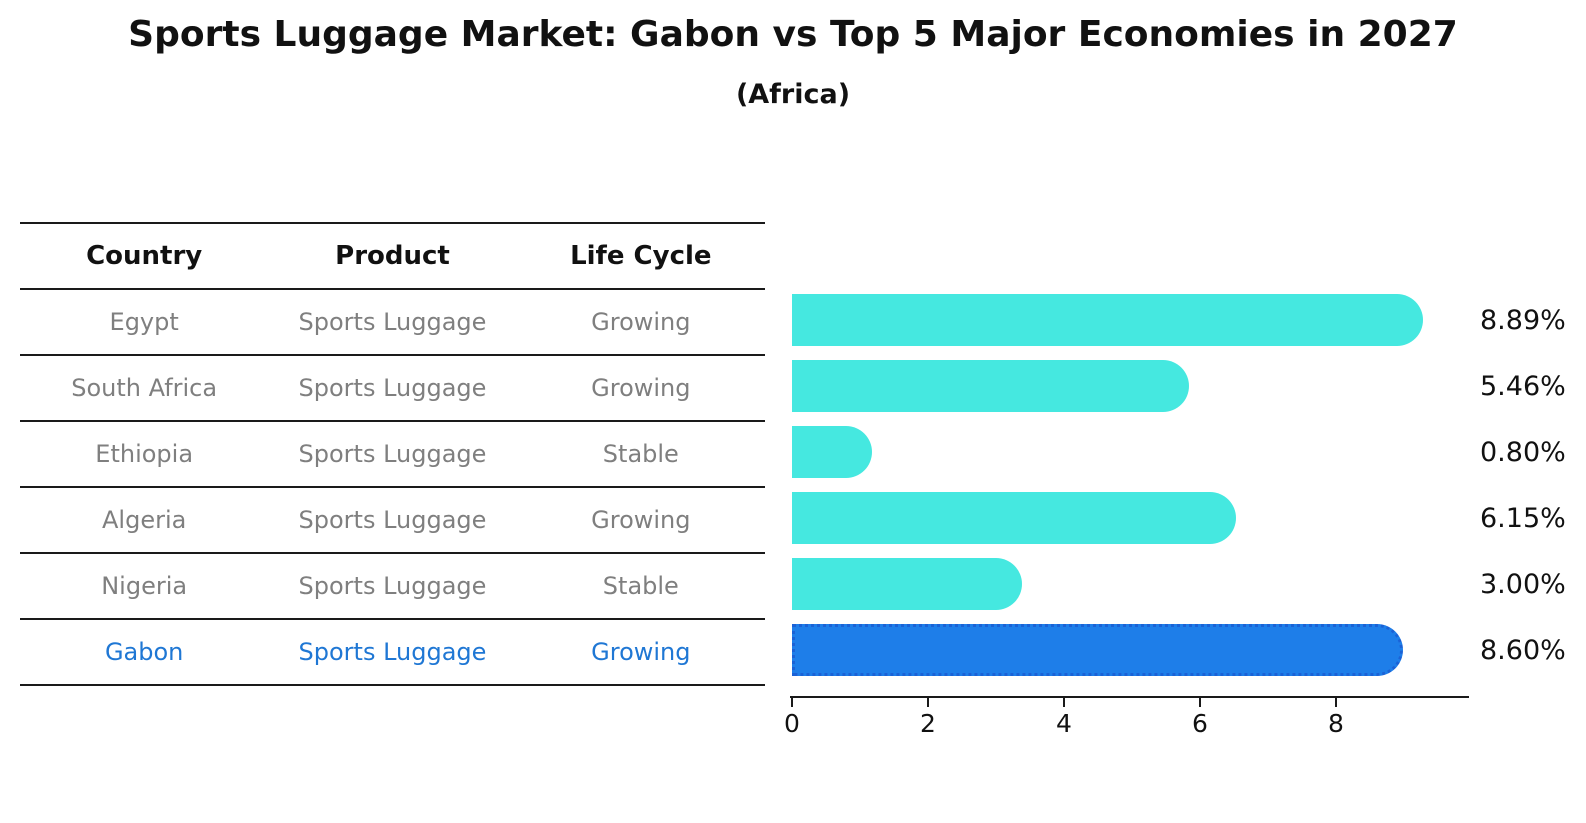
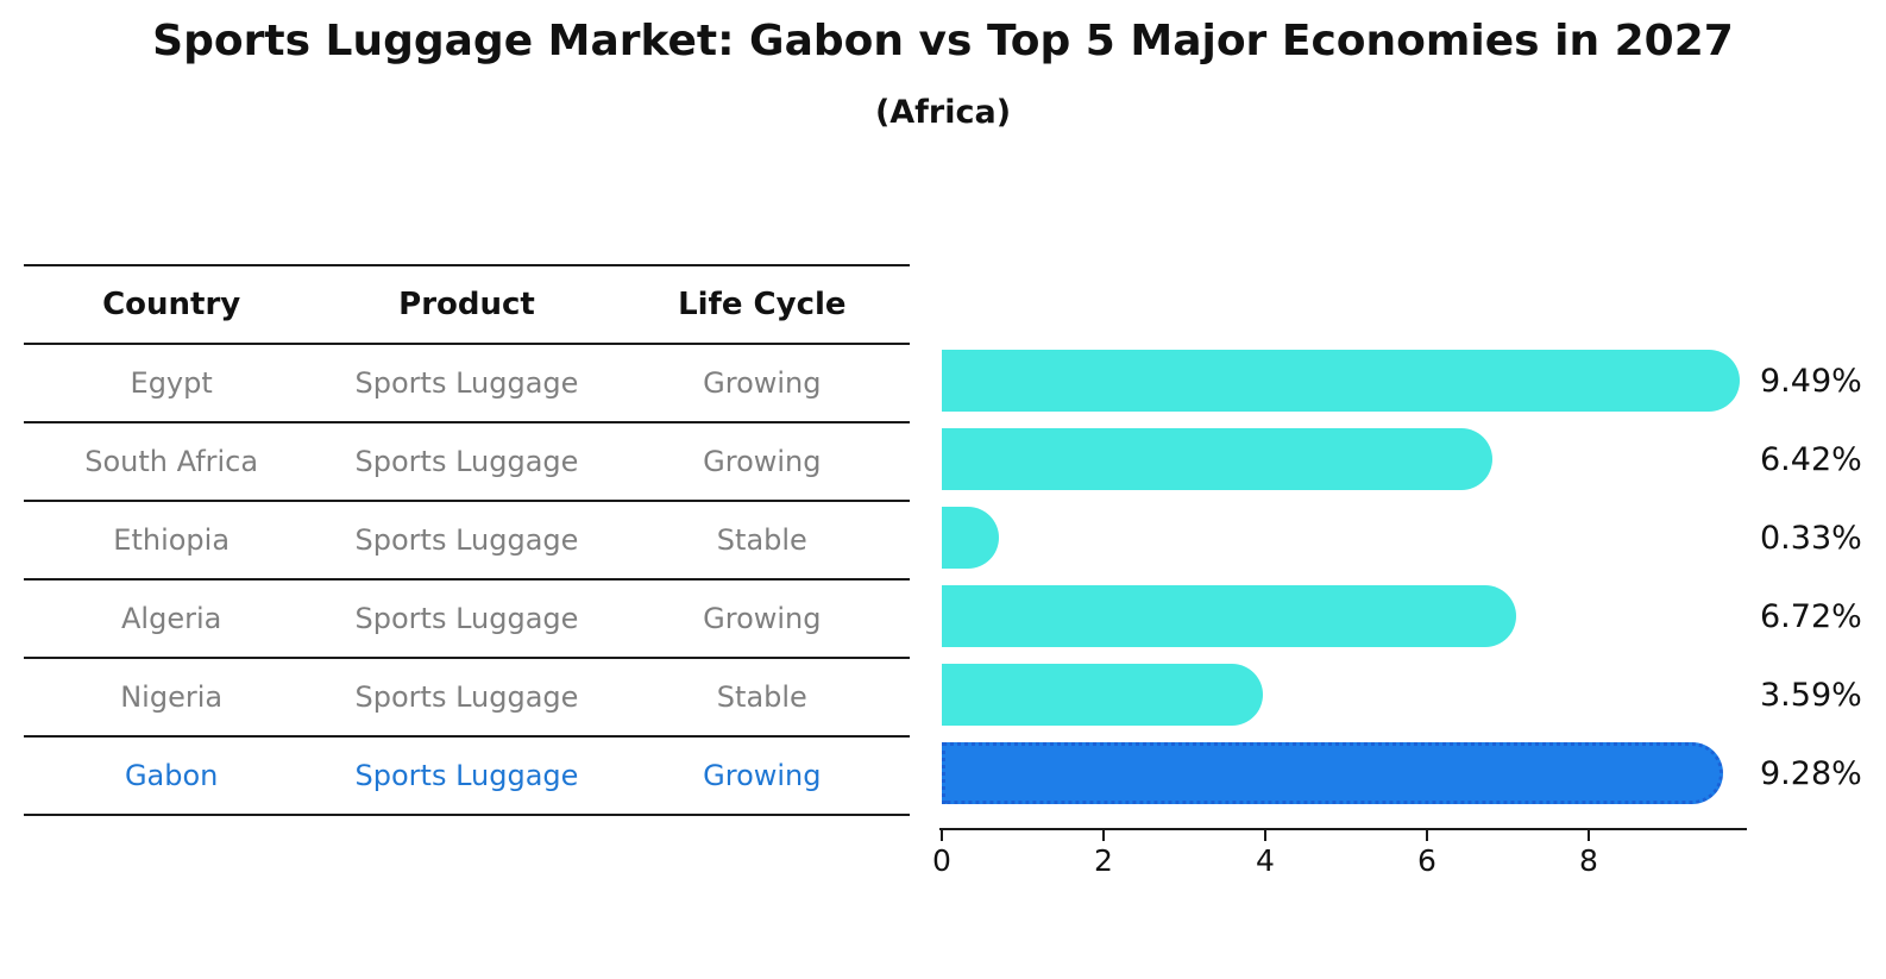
Egypt: 8.89% -> 9.49%
South Africa: 5.46% -> 6.42%
Ethiopia: 0.80% -> 0.33%
Algeria: 6.15% -> 6.72%
Nigeria: 3.00% -> 3.59%
Gabon: 8.60% -> 9.28%
